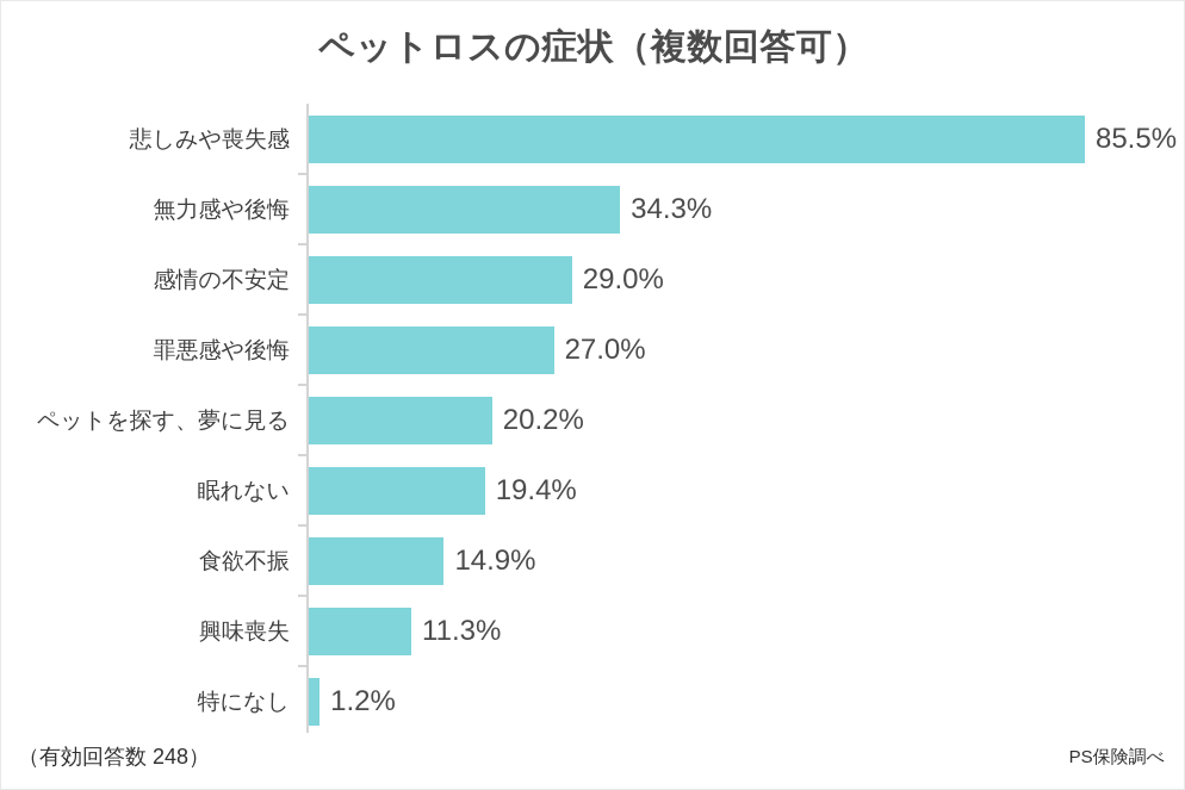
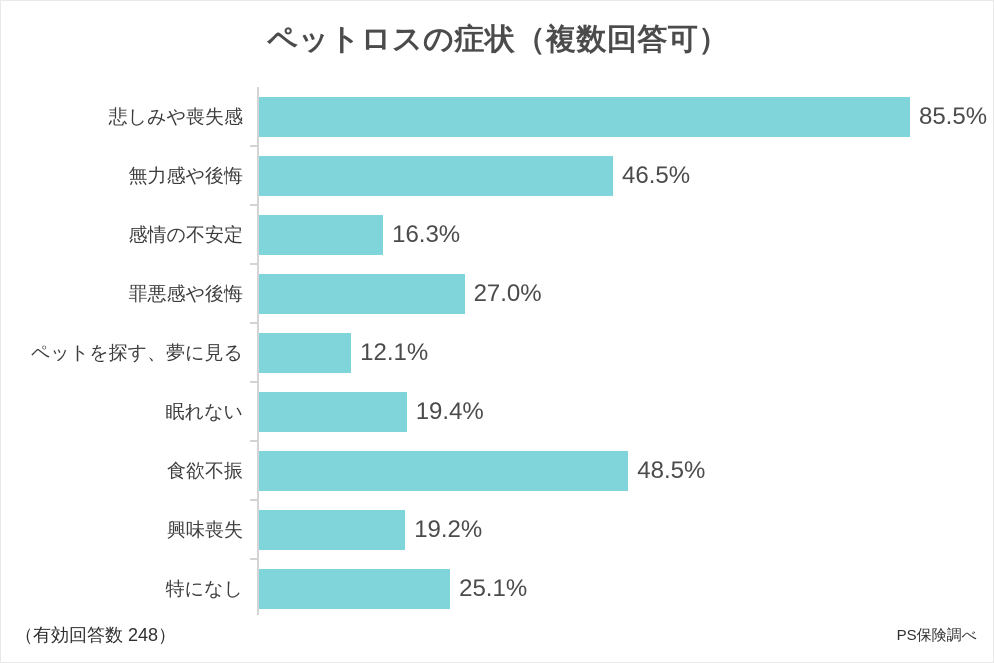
無力感や後悔: 34.3% -> 46.5%
感情の不安定: 29.0% -> 16.3%
ペットを探す、夢に見る: 20.2% -> 12.1%
食欲不振: 14.9% -> 48.5%
興味喪失: 11.3% -> 19.2%
特になし: 1.2% -> 25.1%
